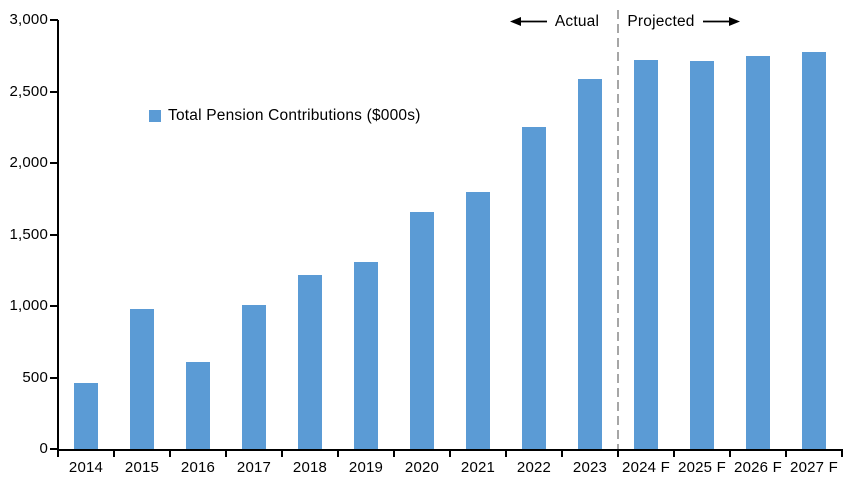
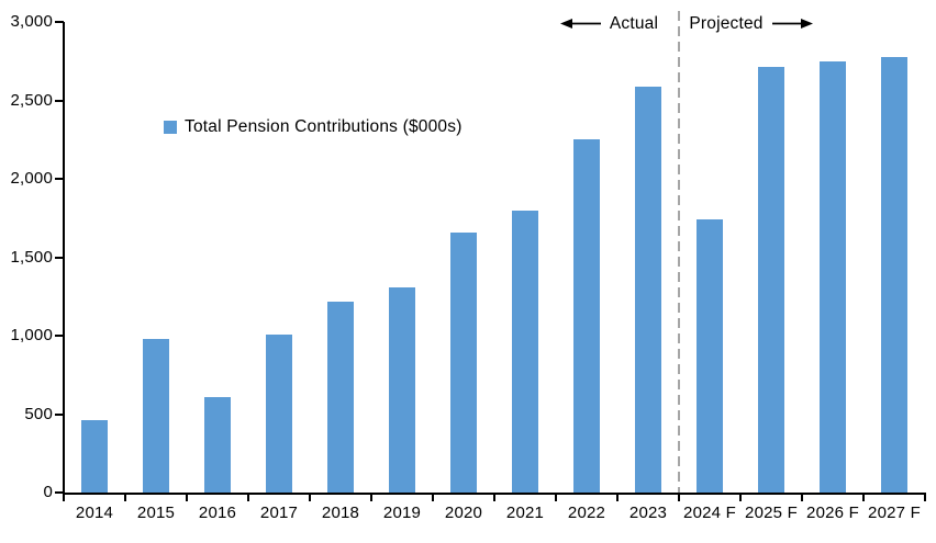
2024 F: 2720 -> 1740
